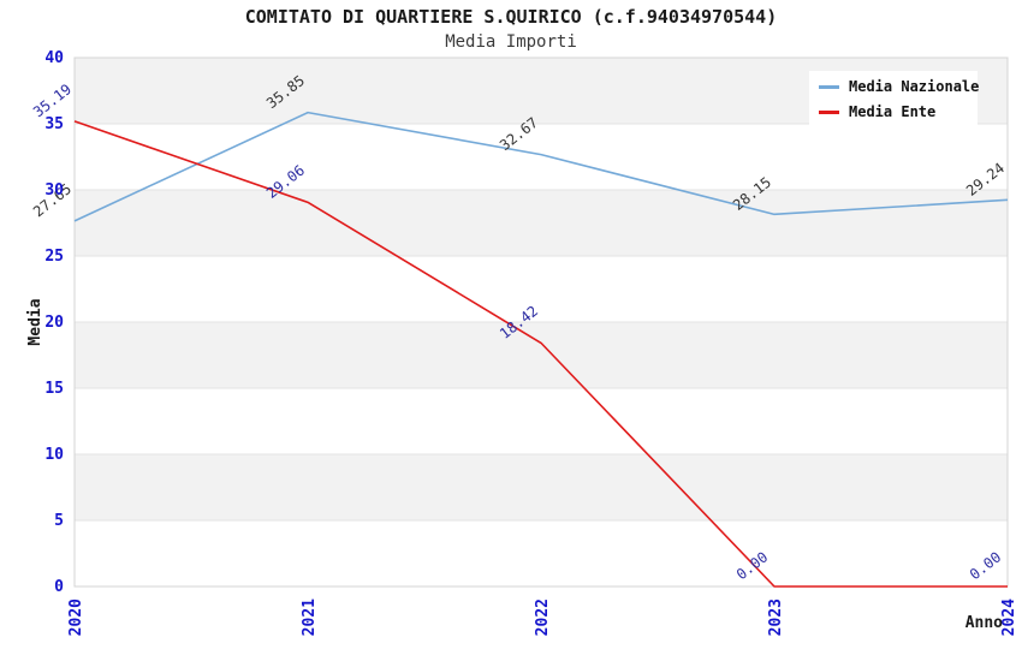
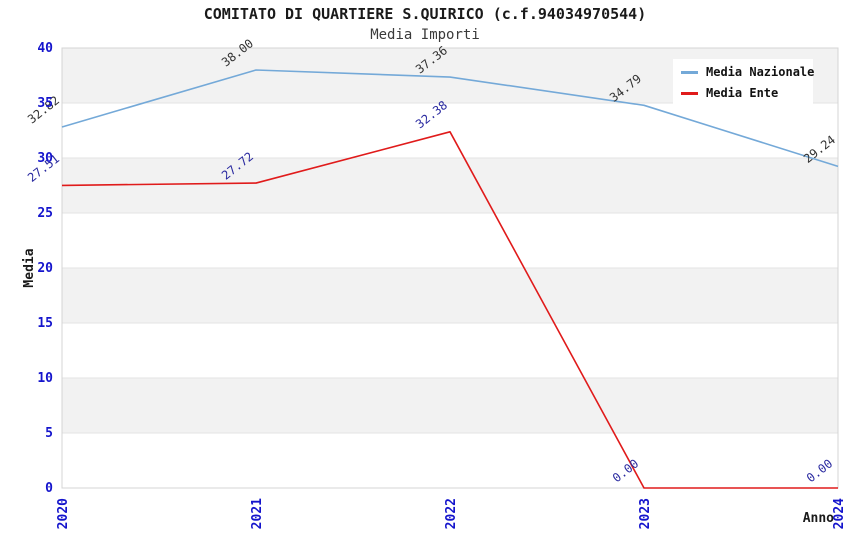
Media Nazionale/2020: 27.65 -> 32.82
Media Ente/2020: 35.19 -> 27.51
Media Nazionale/2021: 35.85 -> 38.00
Media Ente/2021: 29.06 -> 27.72
Media Nazionale/2022: 32.67 -> 37.36
Media Ente/2022: 18.42 -> 32.38
Media Nazionale/2023: 28.15 -> 34.79
